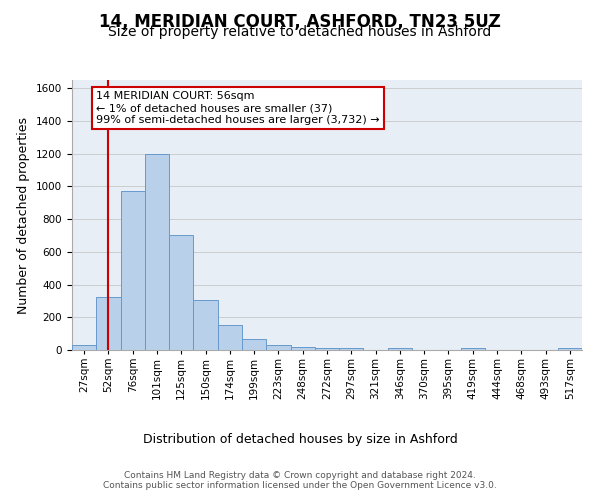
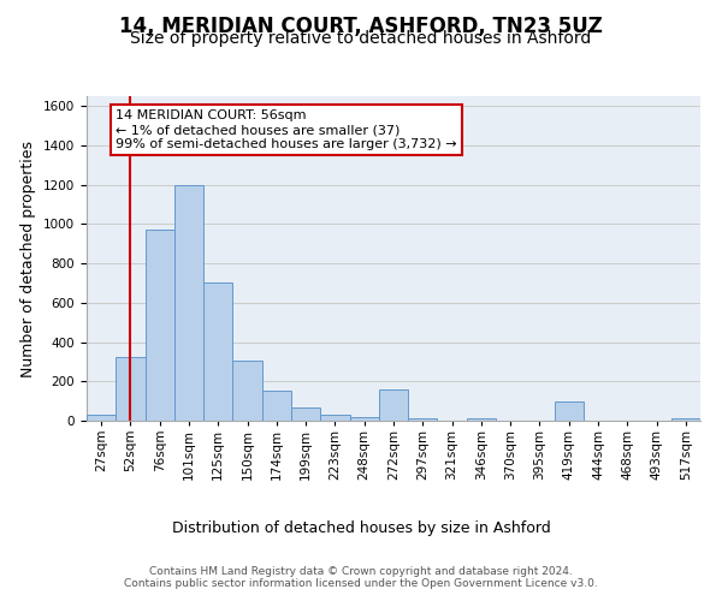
272sqm: 20 -> 160
419sqm: 10 -> 100
